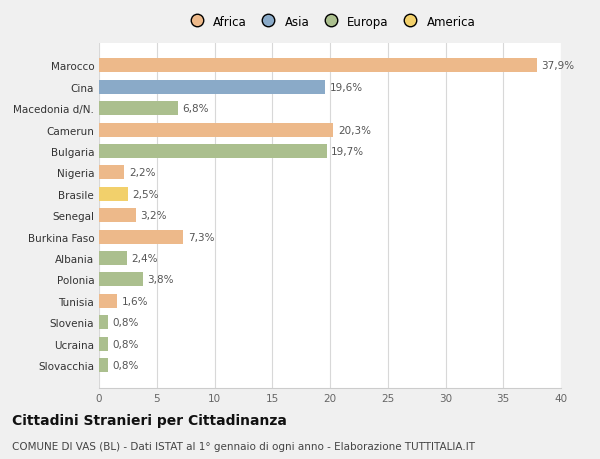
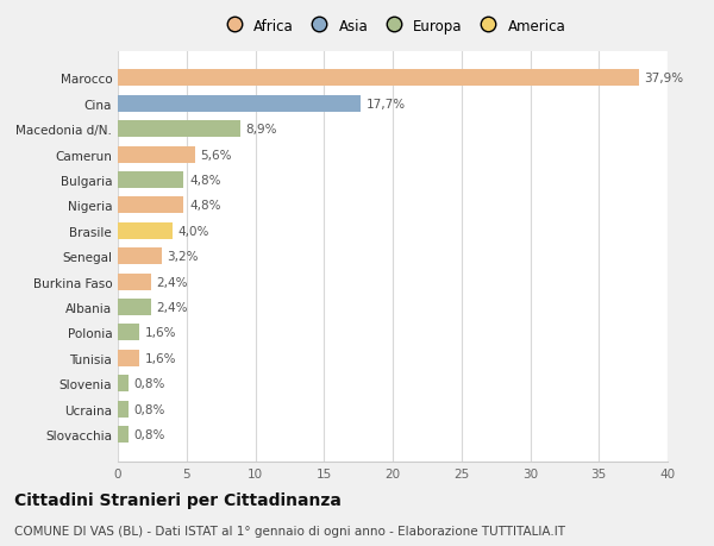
Cina: 19,6% -> 17,7%
Macedonia d/N.: 6,8% -> 8,9%
Camerun: 20,3% -> 5,6%
Bulgaria: 19,7% -> 4,8%
Nigeria: 2,2% -> 4,8%
Brasile: 2,5% -> 4,0%
Burkina Faso: 7,3% -> 2,4%
Polonia: 3,8% -> 1,6%
